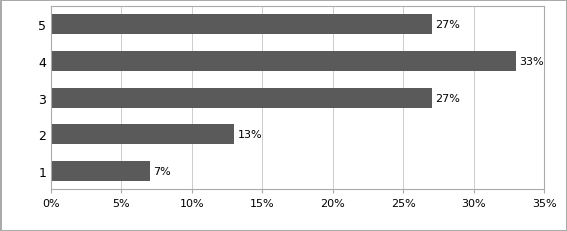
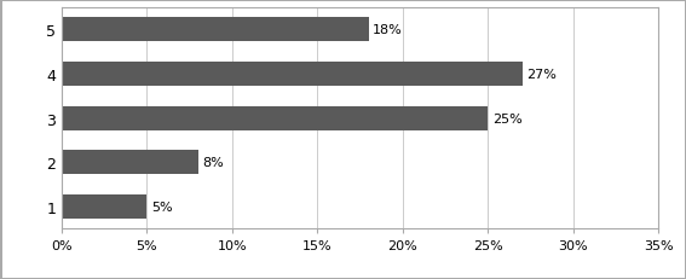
5: 27% -> 18%
4: 33% -> 27%
3: 27% -> 25%
2: 13% -> 8%
1: 7% -> 5%
